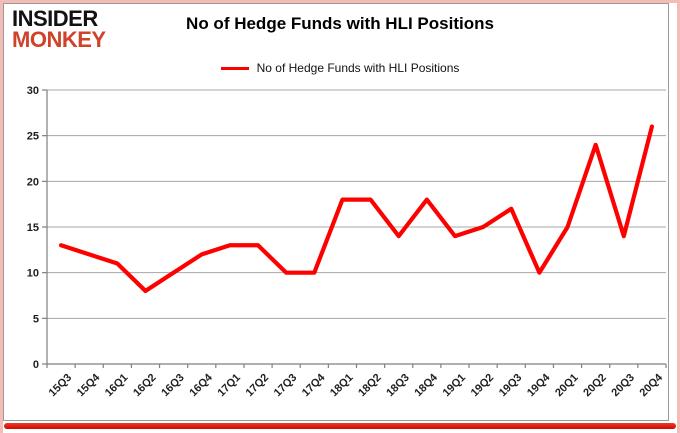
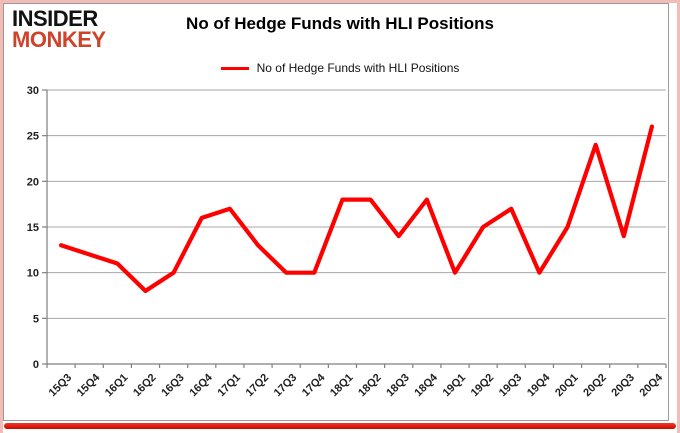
16Q4: 12 -> 16
17Q1: 13 -> 17
19Q1: 14 -> 10
